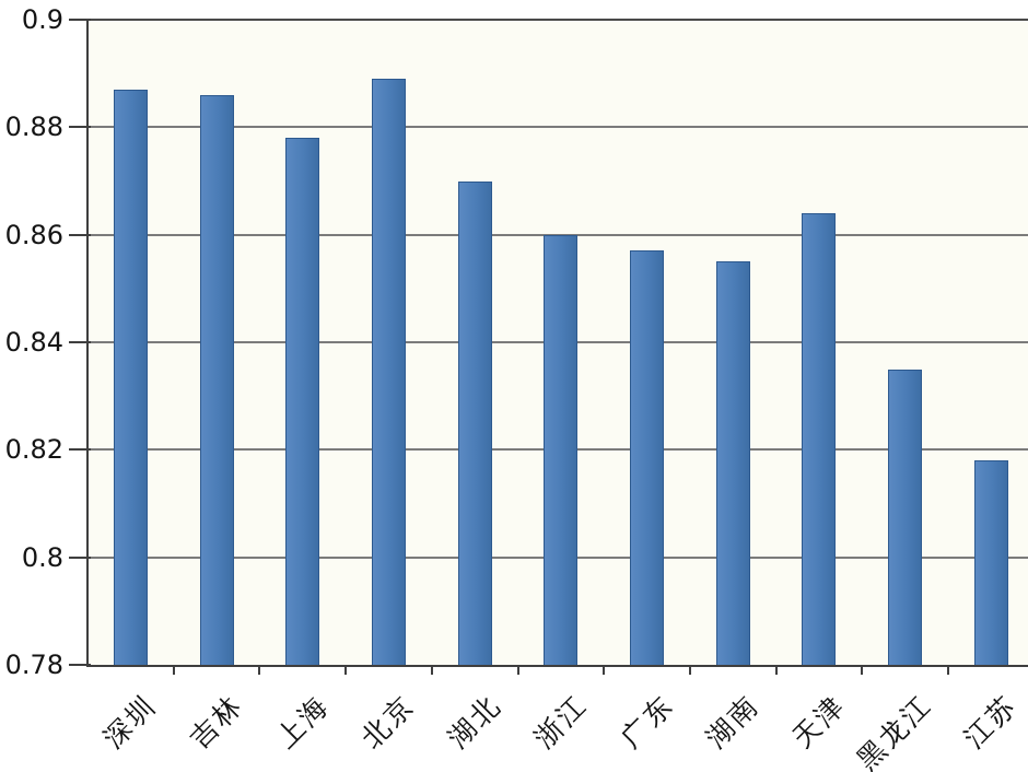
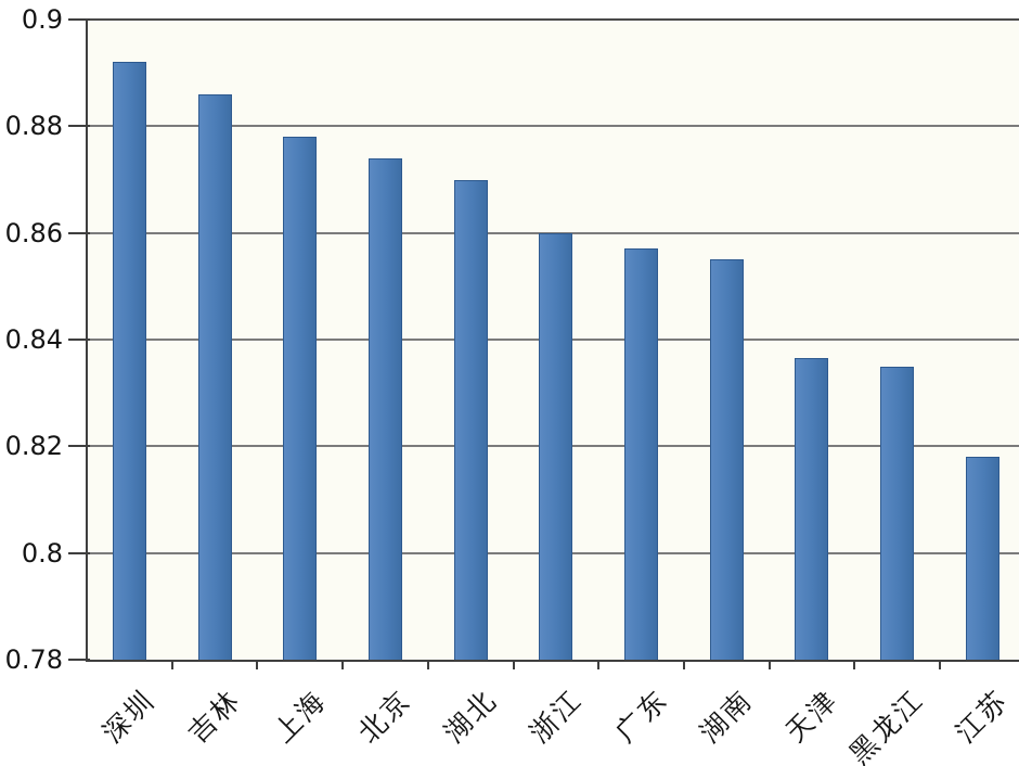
深圳: 0.887 -> 0.892
北京: 0.889 -> 0.874
天津: 0.864 -> 0.837
